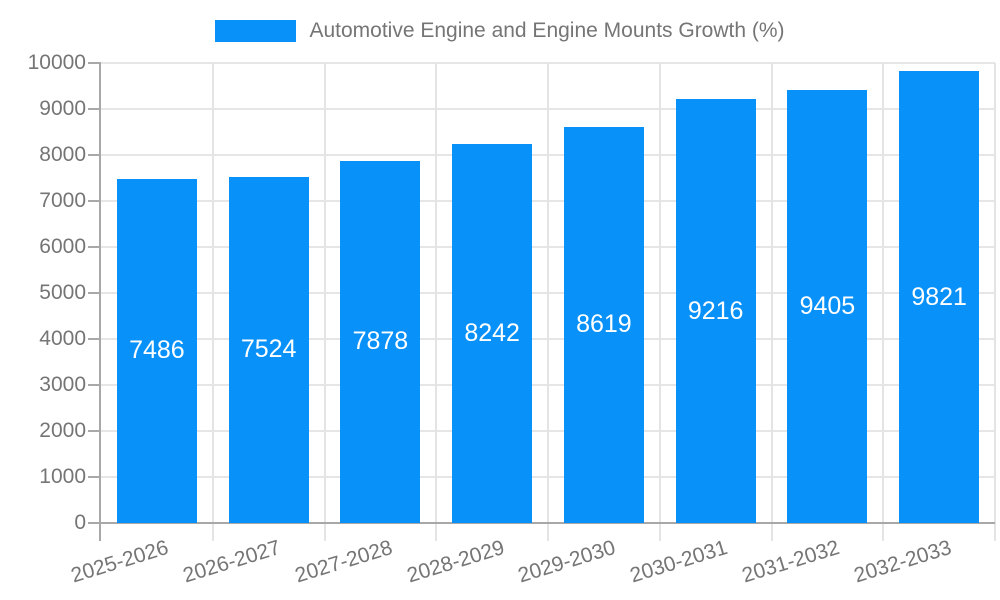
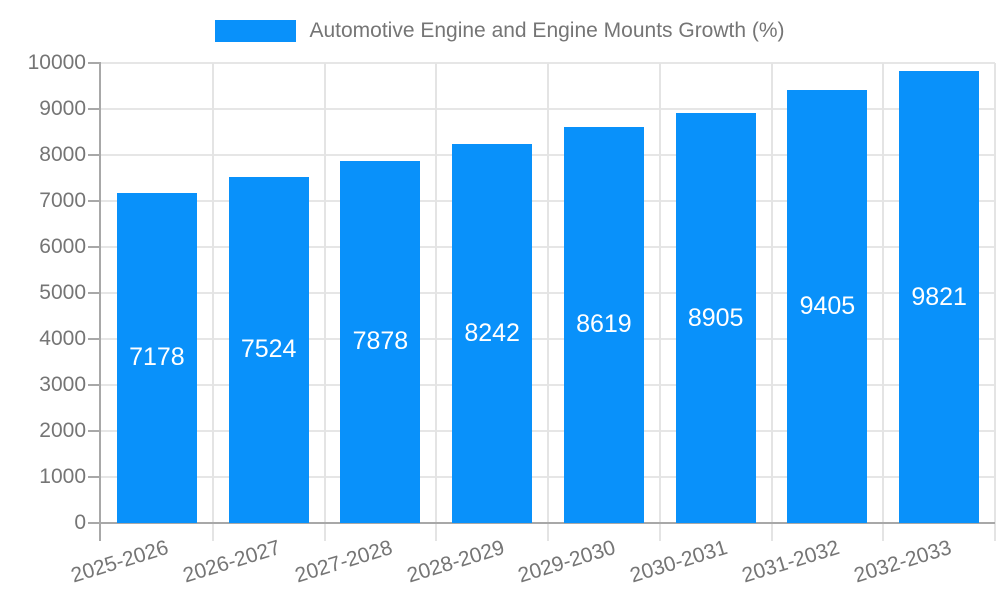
2025-2026: 7486 -> 7178
2030-2031: 9216 -> 8905
